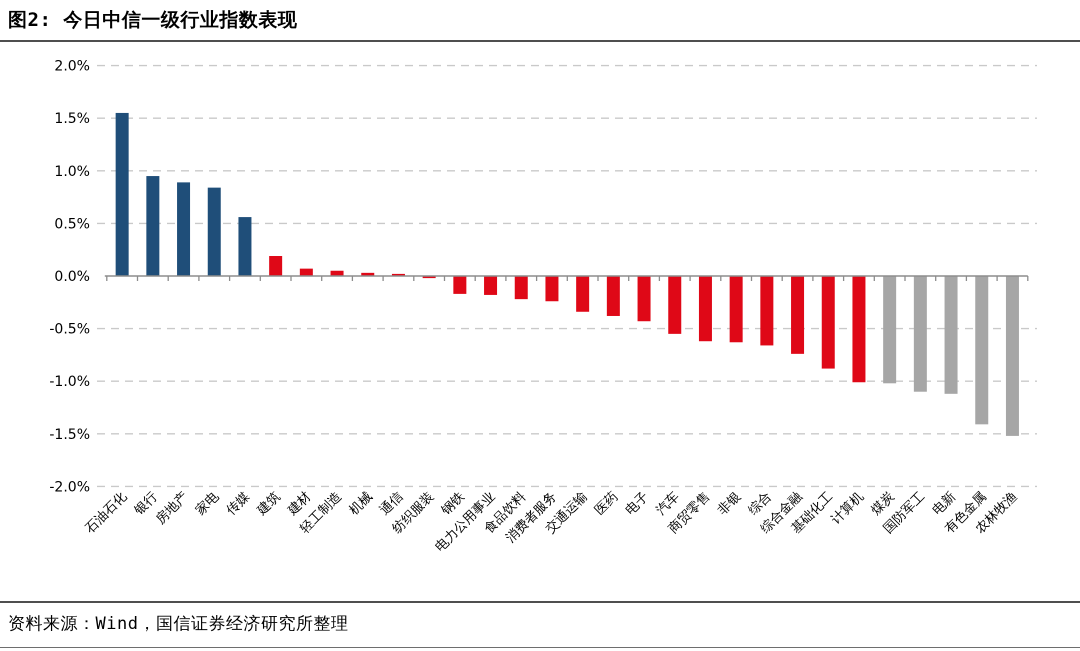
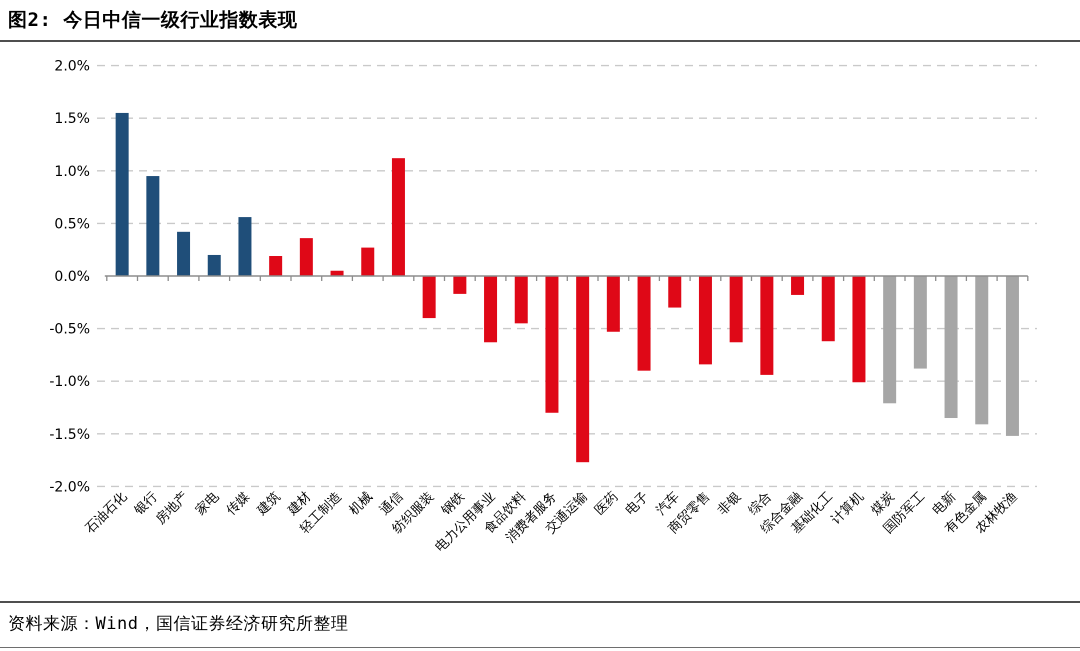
房地产: 0.89% -> 0.42%
家电: 0.84% -> 0.20%
建材: 0.07% -> 0.36%
机械: 0.03% -> 0.27%
通信: 0.02% -> 1.12%
纺织服装: -0.02% -> -0.40%
电力公用事业: -0.18% -> -0.63%
食品饮料: -0.22% -> -0.45%
消费者服务: -0.24% -> -1.30%
交通运输: -0.34% -> -1.77%
医药: -0.38% -> -0.53%
电子: -0.43% -> -0.90%
汽车: -0.55% -> -0.30%
商贸零售: -0.62% -> -0.84%
综合: -0.66% -> -0.94%
综合金融: -0.74% -> -0.18%
基础化工: -0.88% -> -0.62%
煤炭: -1.02% -> -1.21%
国防军工: -1.10% -> -0.88%
电新: -1.12% -> -1.35%
